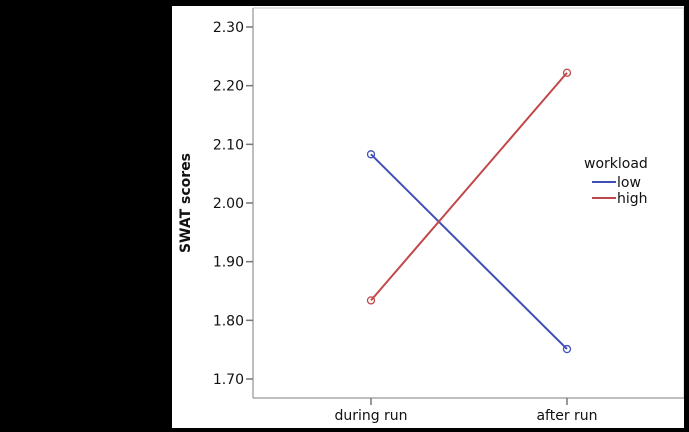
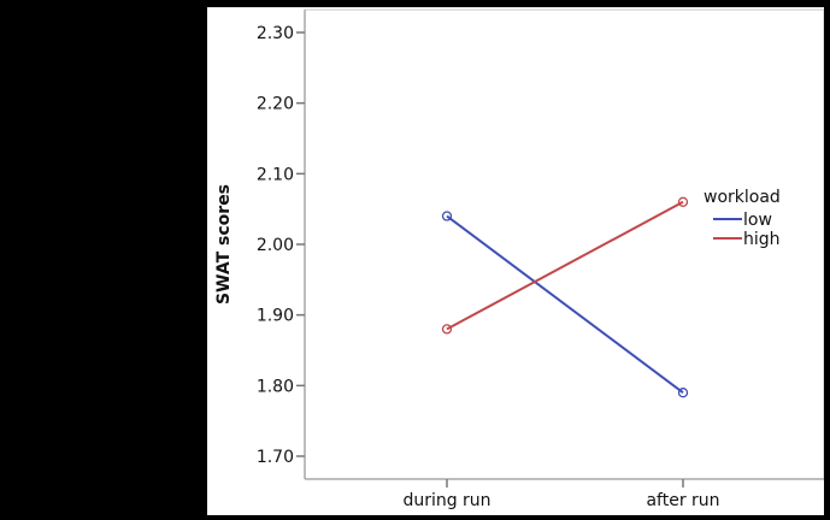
low/during run: 2.08 -> 2.04
high/during run: 1.83 -> 1.88
low/after run: 1.75 -> 1.79
high/after run: 2.22 -> 2.06
